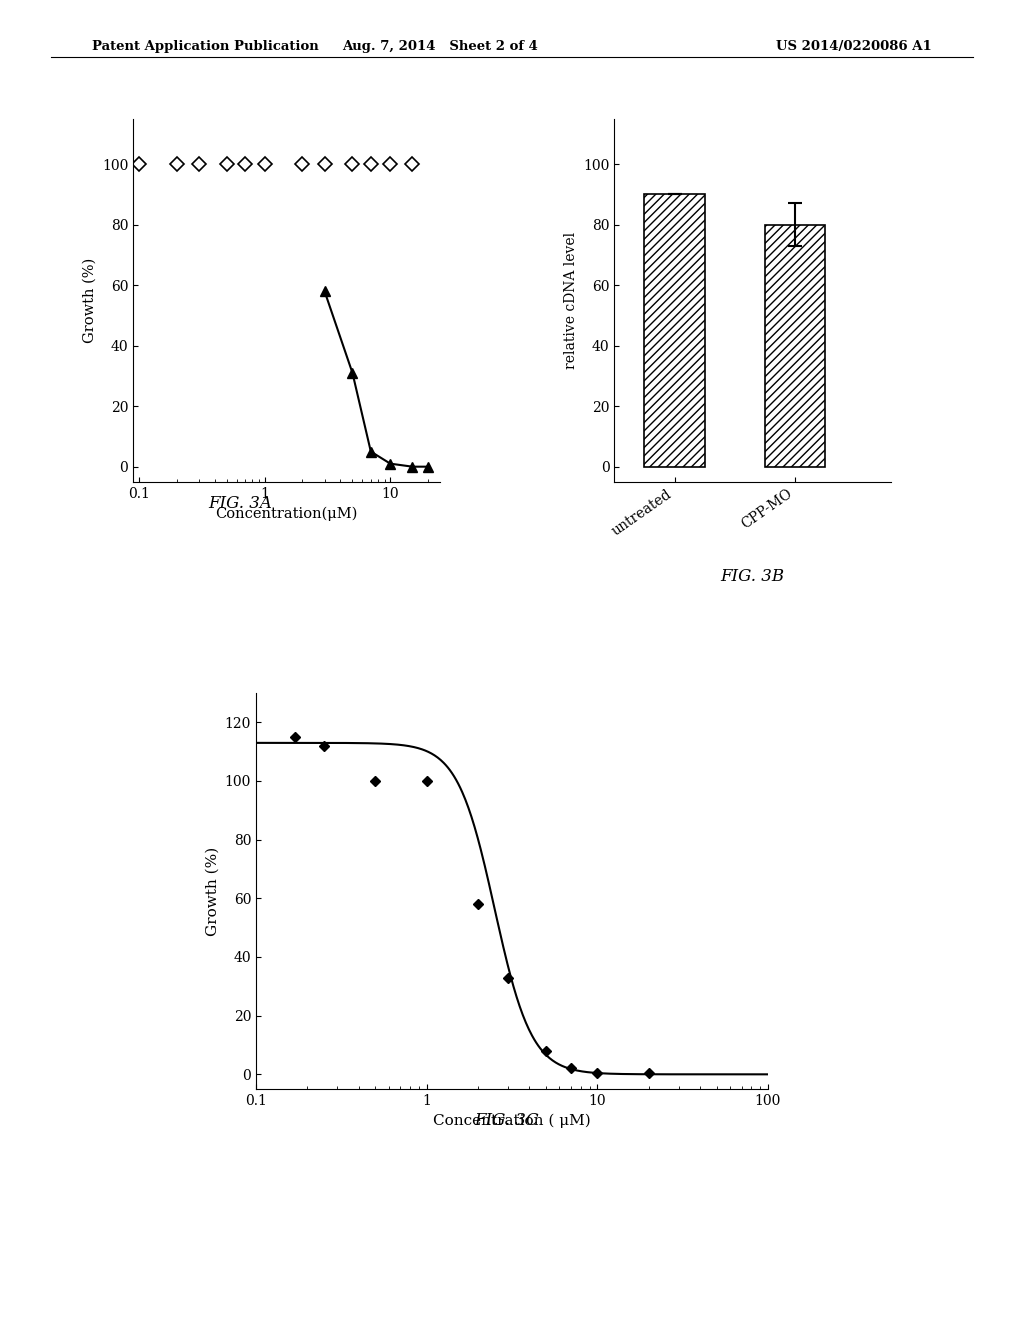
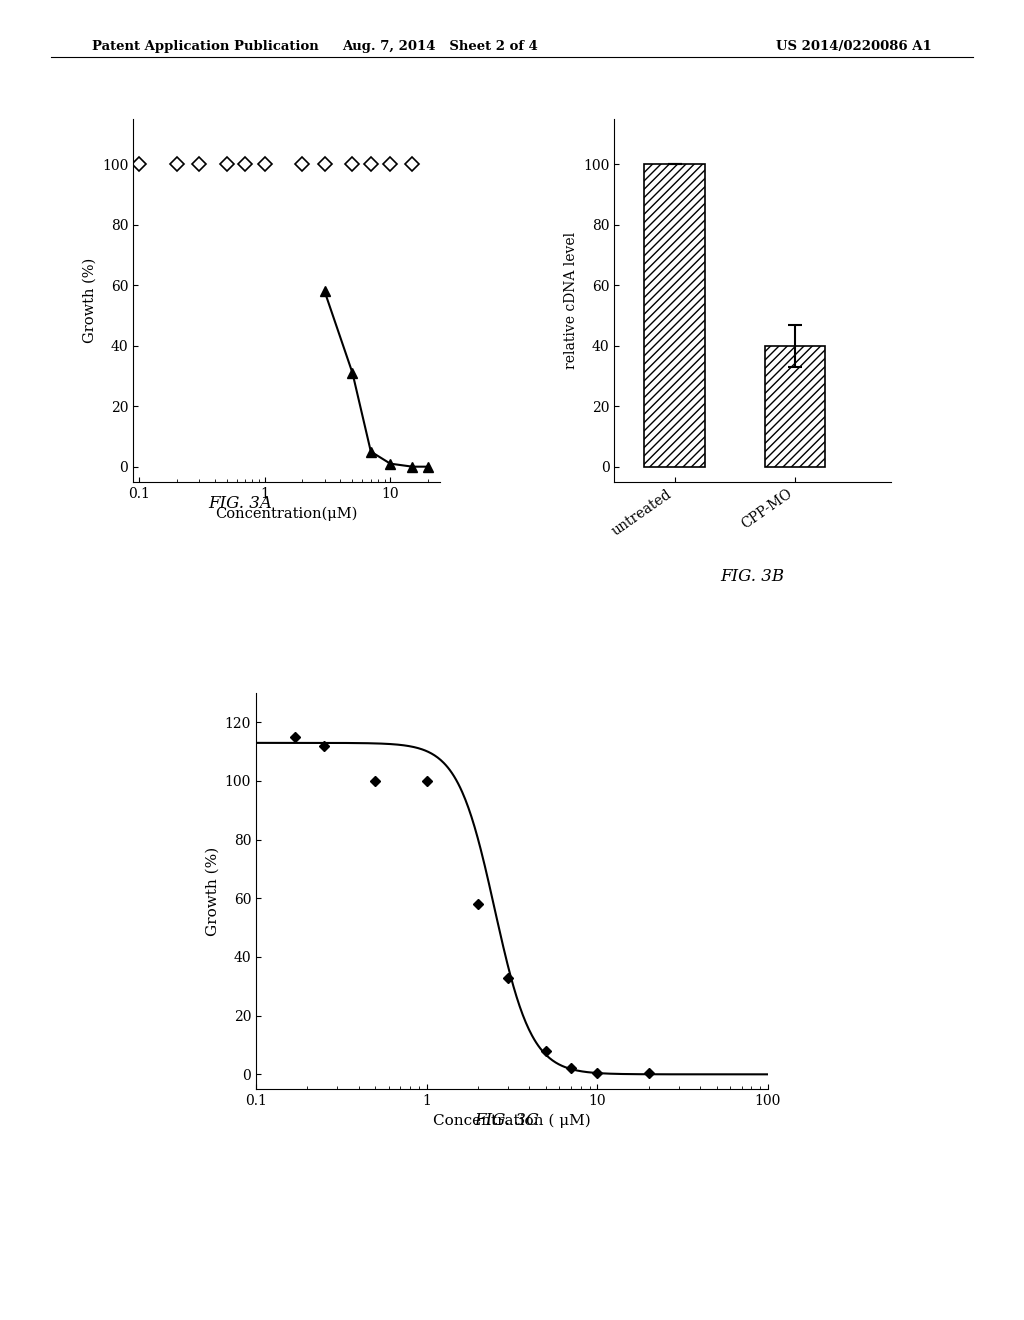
untreated: 90 -> 100
CPP-MO: 80 -> 40
